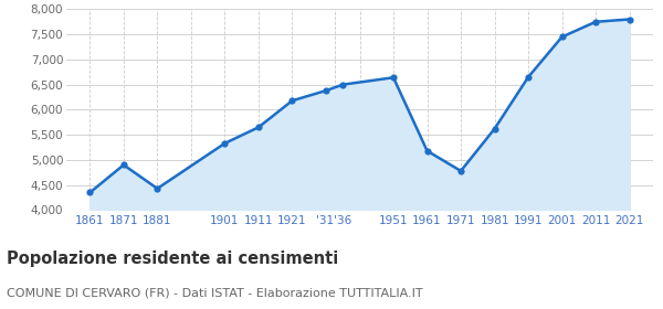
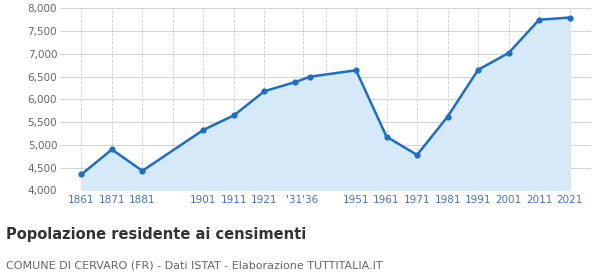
2001: 7,450 -> 7,020
